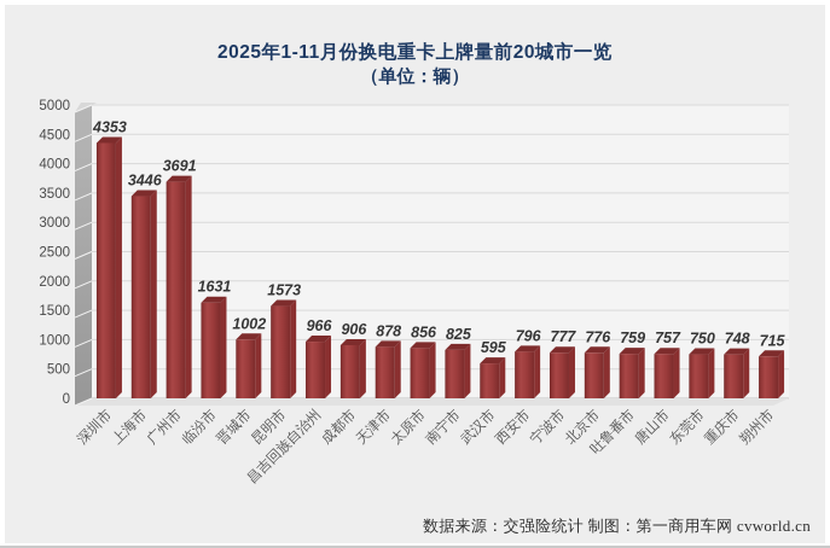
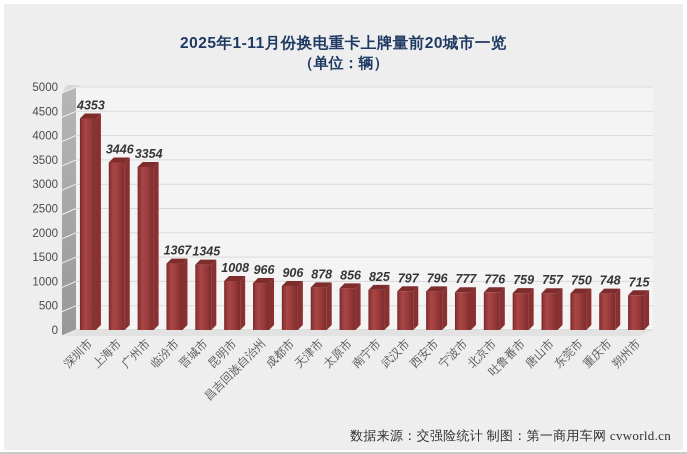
广州市: 3691 -> 3354
临汾市: 1631 -> 1367
晋城市: 1002 -> 1345
昆明市: 1573 -> 1008
武汉市: 595 -> 797
